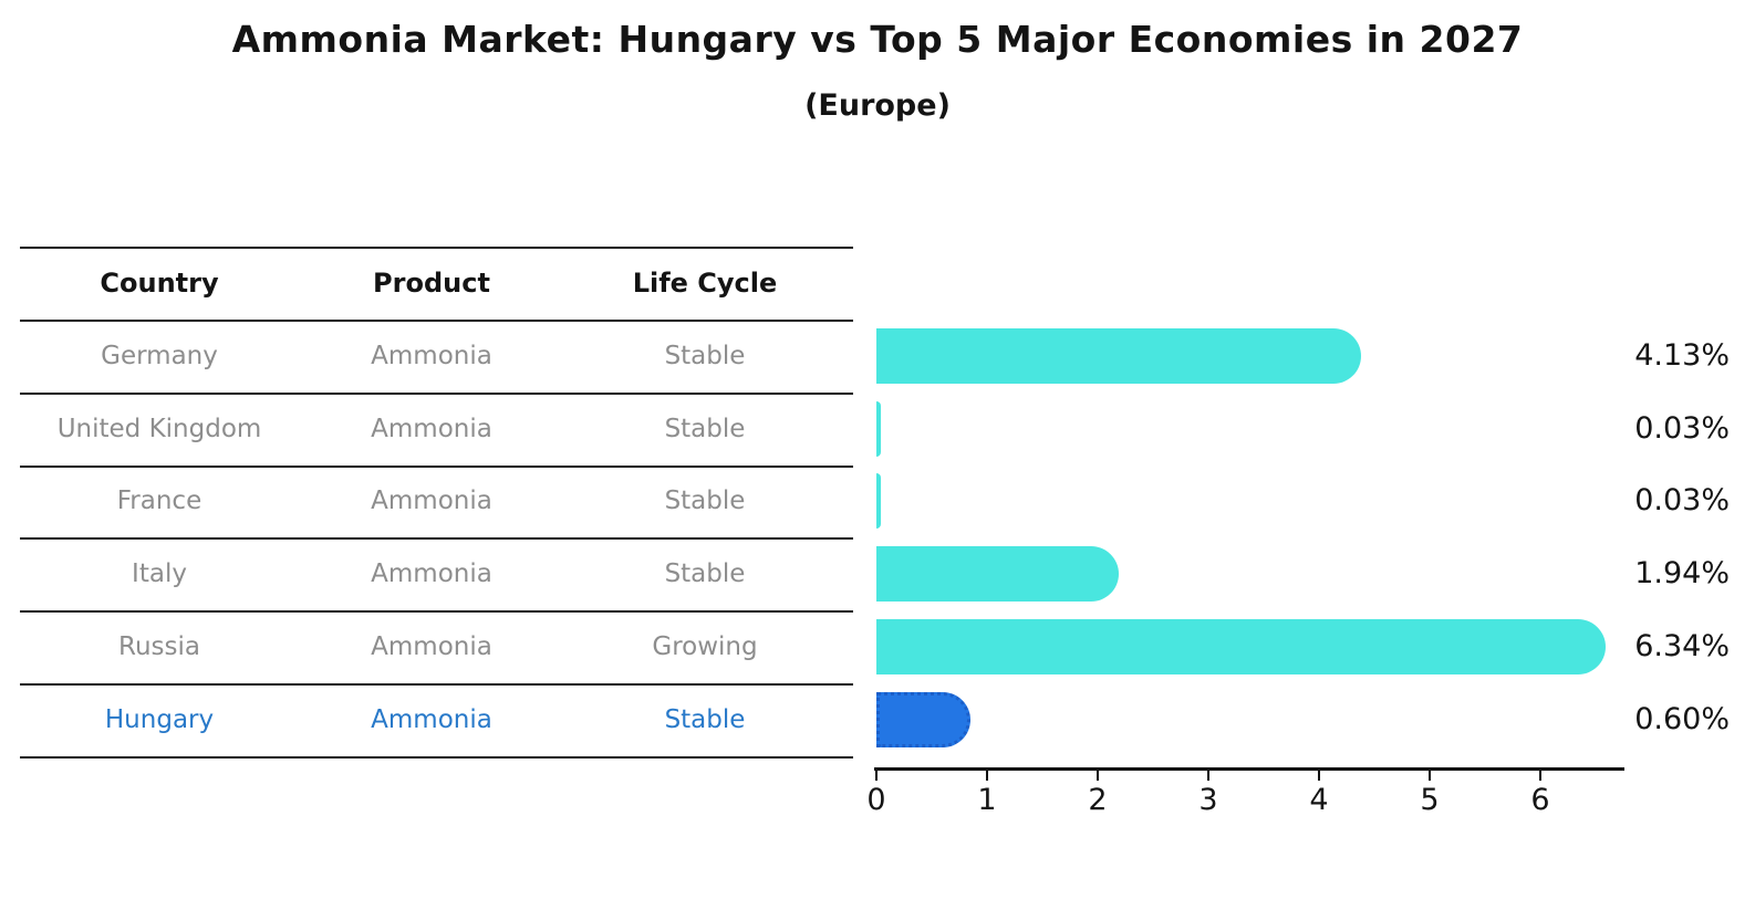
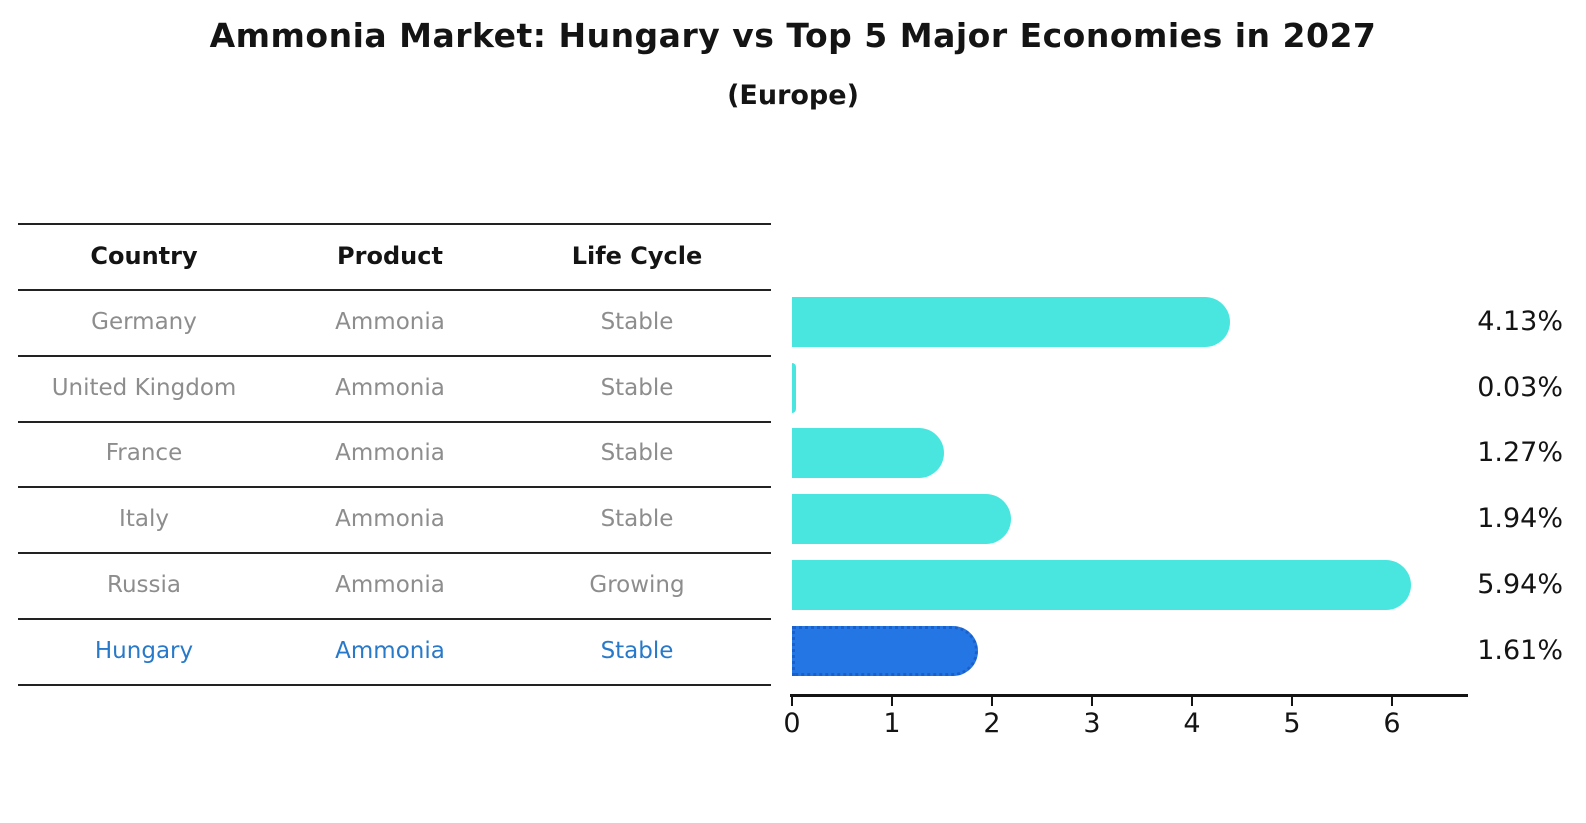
France: 0.03% -> 1.27%
Russia: 6.34% -> 5.94%
Hungary: 0.60% -> 1.61%
